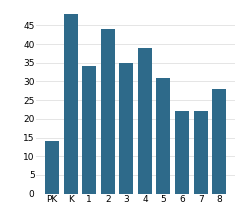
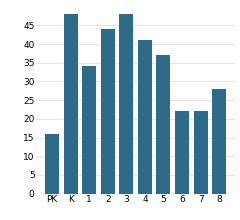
PK: 14 -> 16
3: 35 -> 48
4: 39 -> 41
5: 31 -> 37
